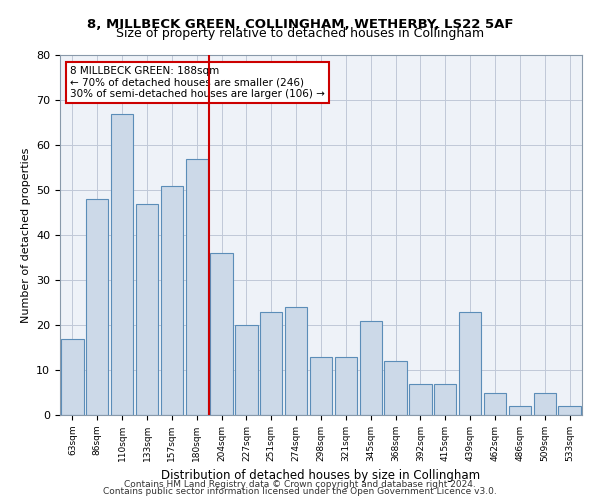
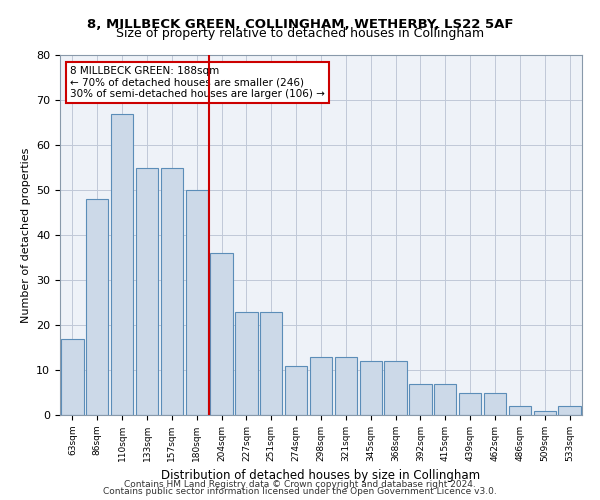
133sqm: 47 -> 55
157sqm: 51 -> 55
180sqm: 57 -> 50
227sqm: 20 -> 23
274sqm: 24 -> 11
345sqm: 21 -> 12
439sqm: 23 -> 5
509sqm: 5 -> 1
